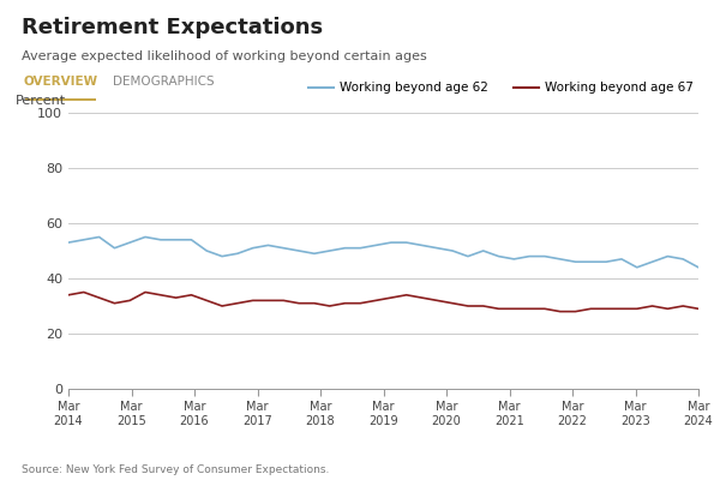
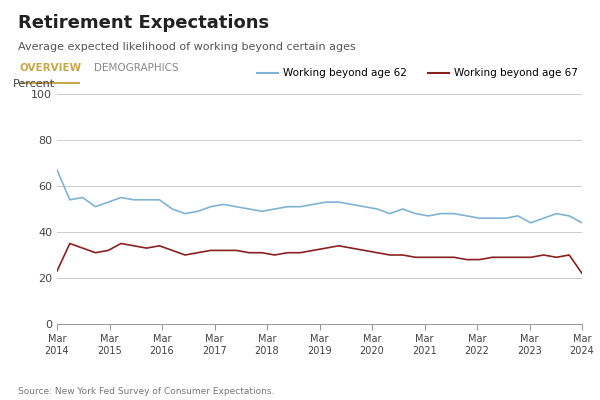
Working beyond age 62/Mar 2014: 53 -> 67
Working beyond age 67/Mar 2014: 34 -> 23
Working beyond age 67/Mar 2024: 29 -> 22
